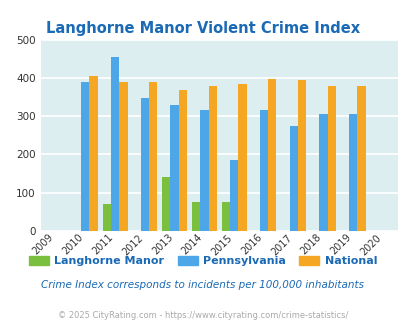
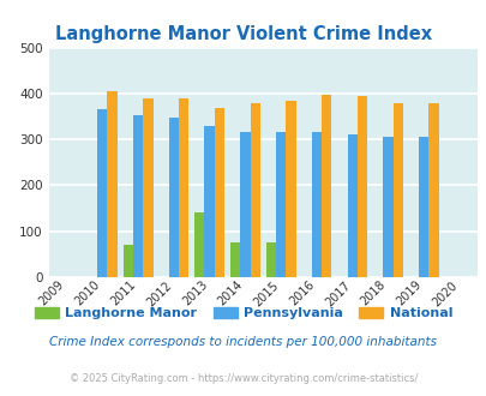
Pennsylvania/2010: 390 -> 365
Pennsylvania/2011: 455 -> 352
Pennsylvania/2015: 185 -> 315
Pennsylvania/2017: 275 -> 310
